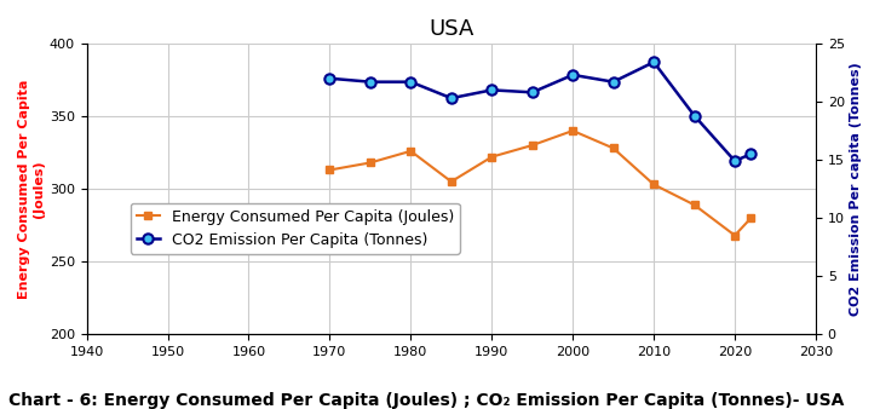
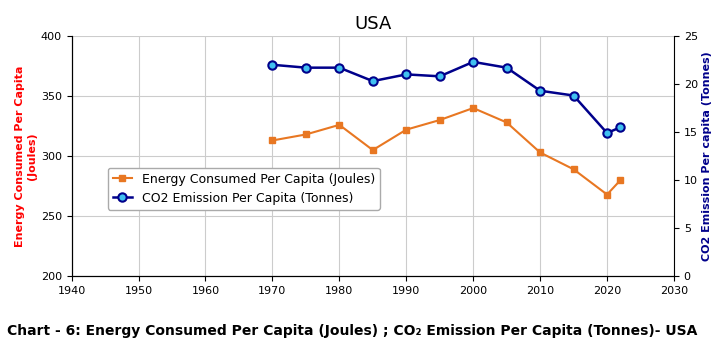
CO2 Emission Per Capita (Tonnes)/2010: 23.4 -> 19.3
